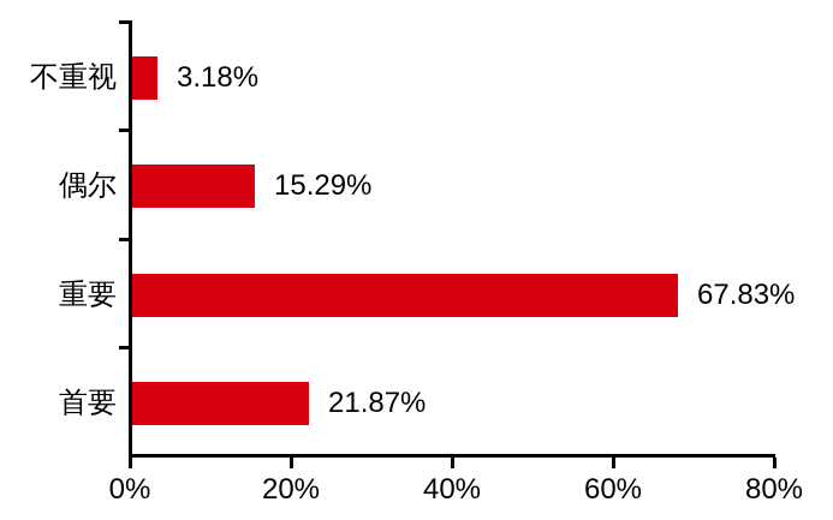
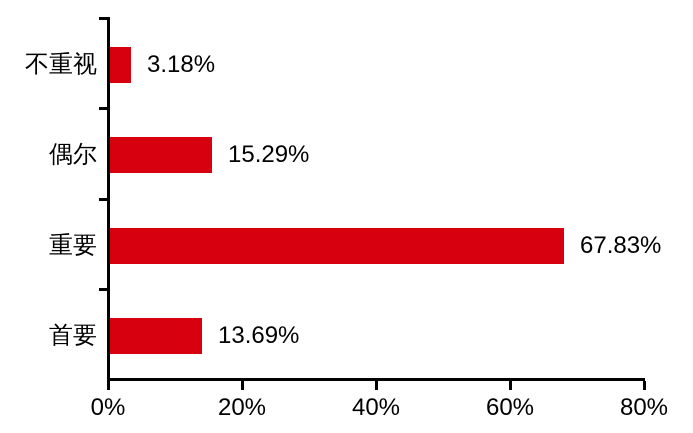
首要: 21.87% -> 13.69%
